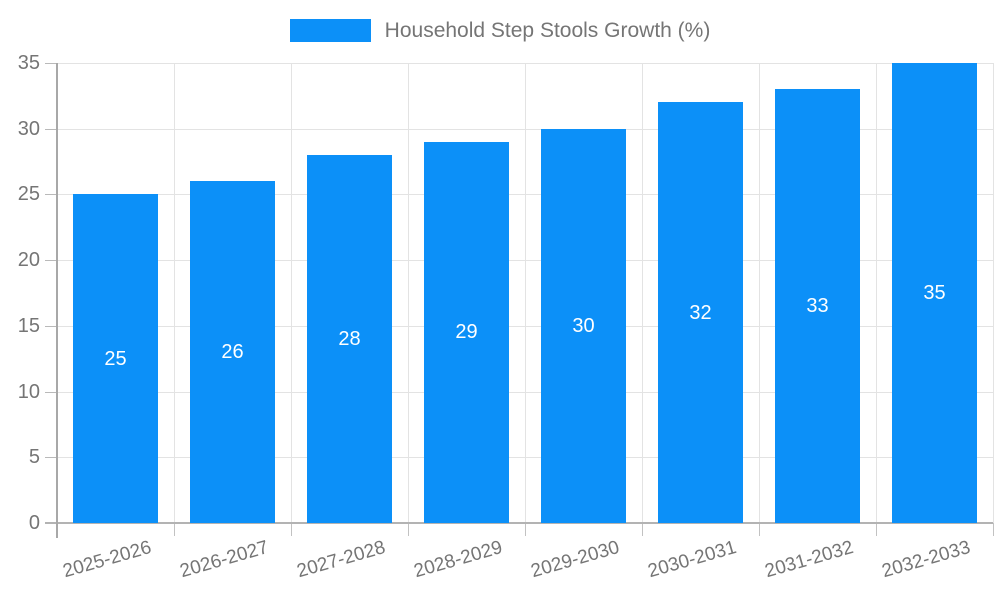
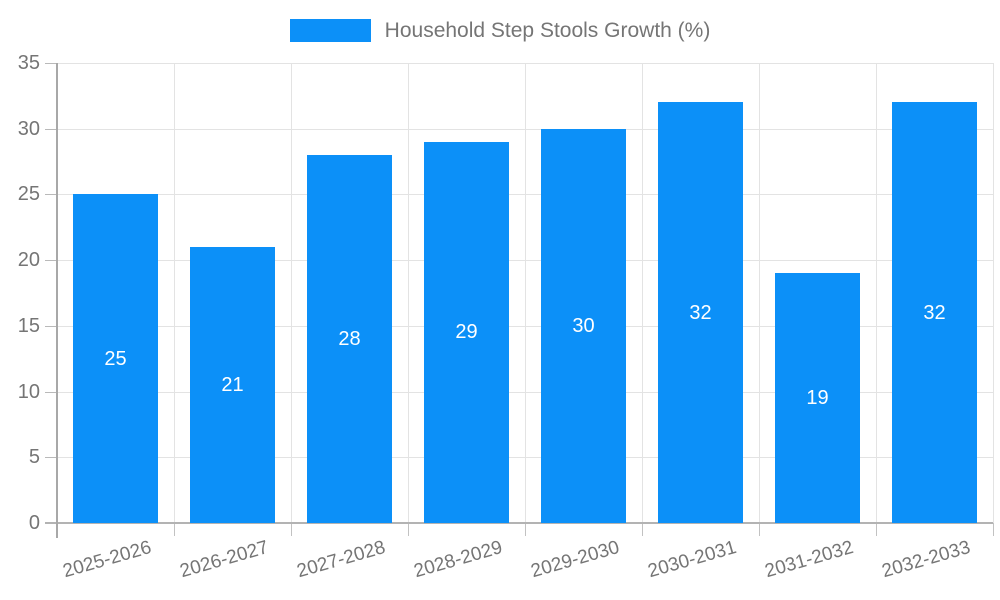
2026-2027: 26 -> 21
2031-2032: 33 -> 19
2032-2033: 35 -> 32
